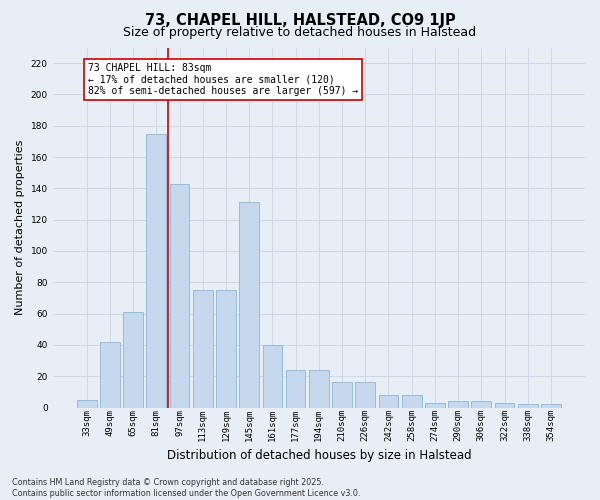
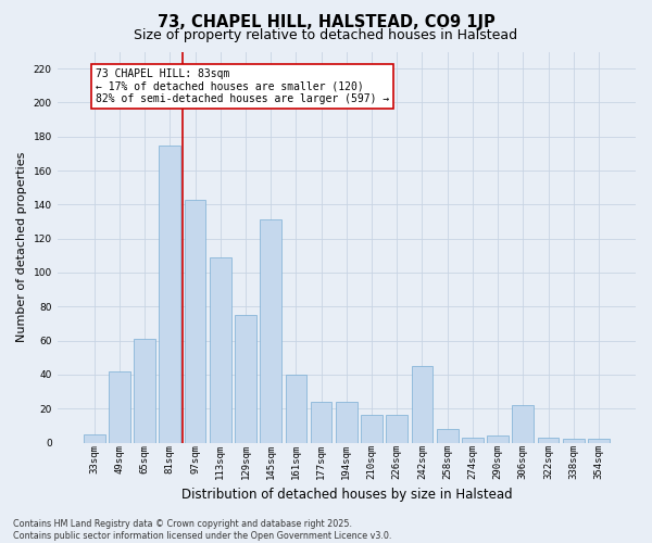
113sqm: 75 -> 109
242sqm: 8 -> 45
306sqm: 4 -> 22
